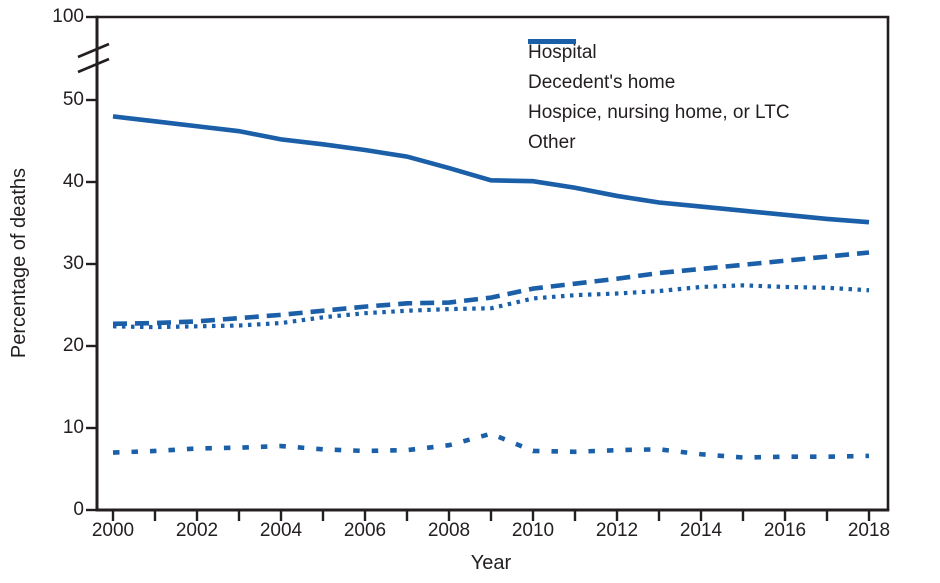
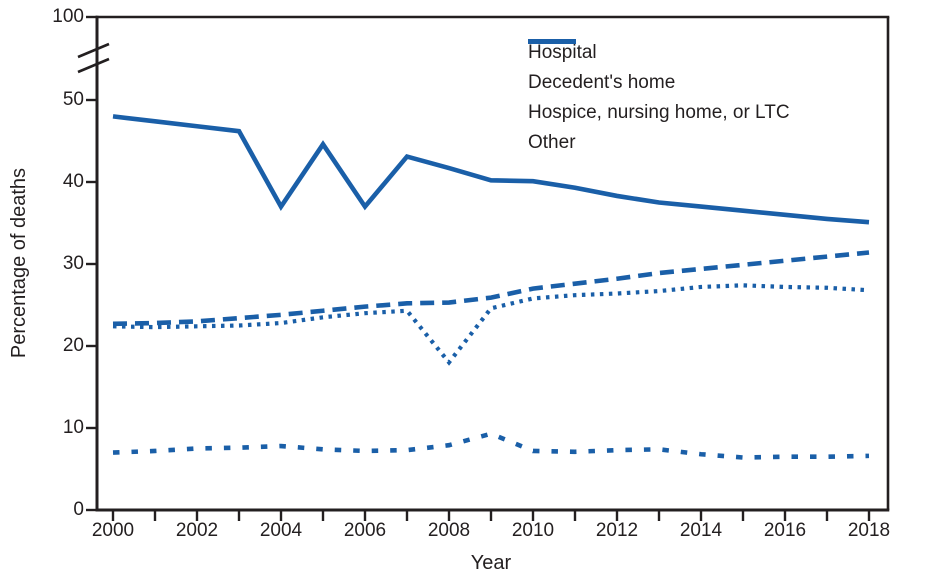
Hospital/2004: 45 -> 37
Hospital/2006: 44 -> 37
Hospice, nursing home, or LTC/2008: 24 -> 18
